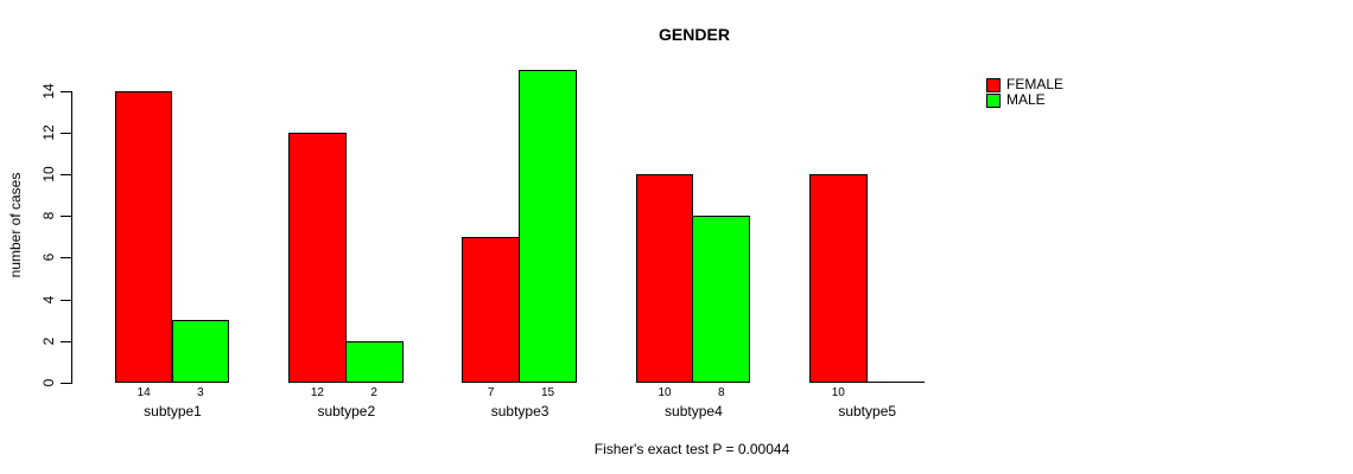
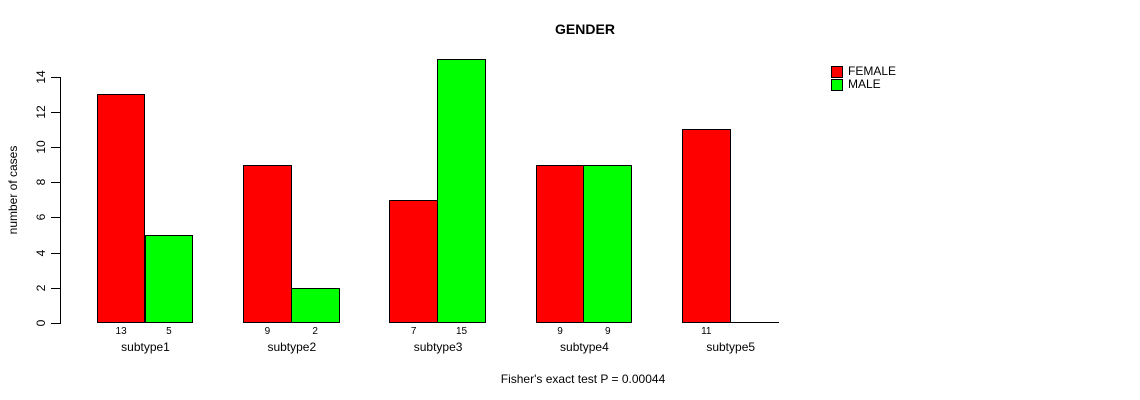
FEMALE/subtype1: 14 -> 13
MALE/subtype1: 3 -> 5
FEMALE/subtype2: 12 -> 9
FEMALE/subtype4: 10 -> 9
MALE/subtype4: 8 -> 9
FEMALE/subtype5: 10 -> 11
